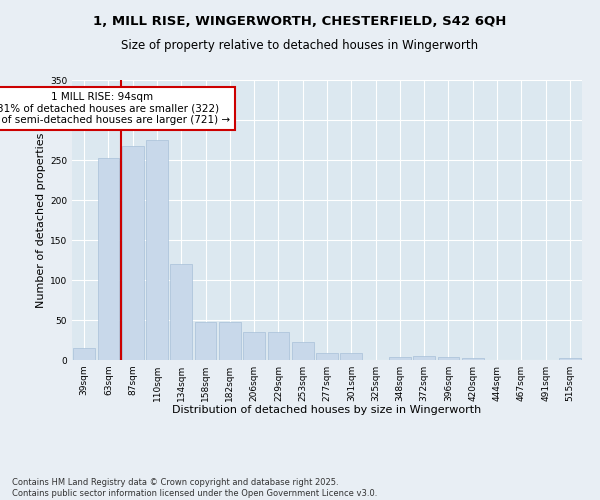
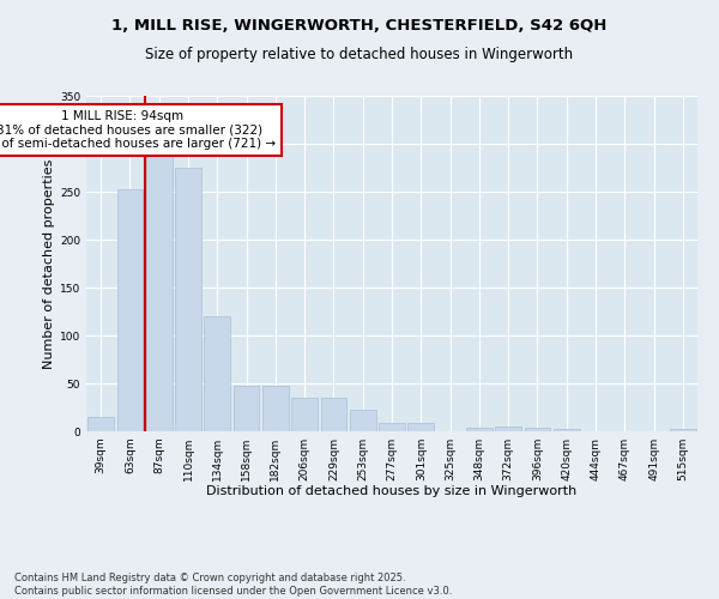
87sqm: 268 -> 288
